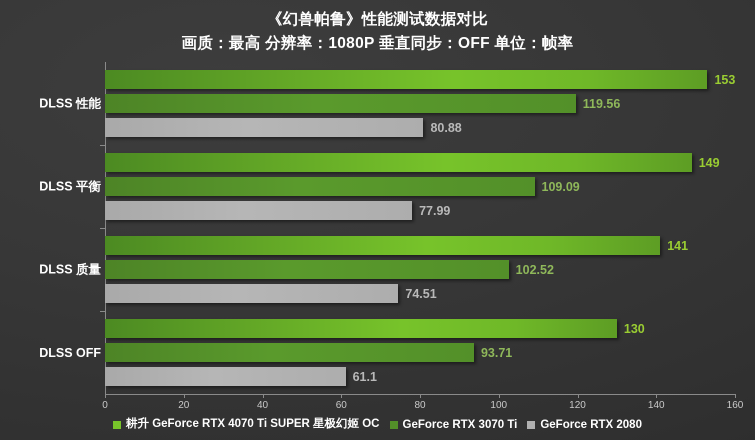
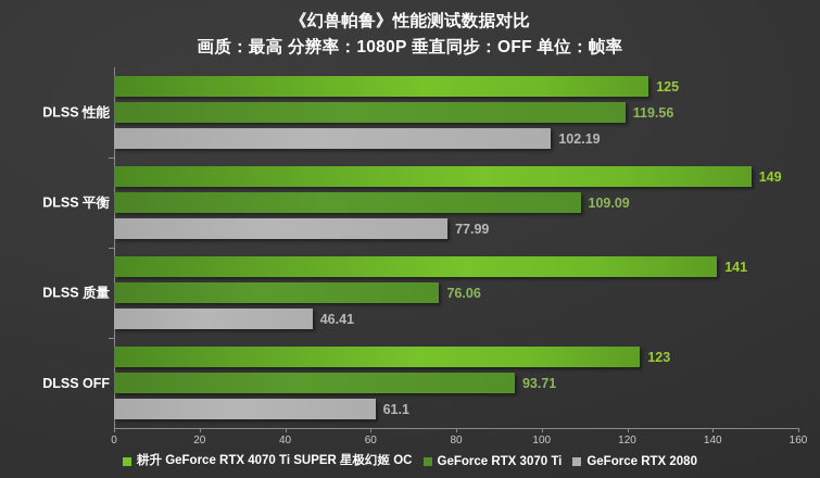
耕升 GeForce RTX 4070 Ti SUPER 星极幻姬 OC/DLSS 性能: 153 -> 125
GeForce RTX 2080/DLSS 性能: 80.88 -> 102.19
GeForce RTX 3070 Ti/DLSS 质量: 102.52 -> 76.06
GeForce RTX 2080/DLSS 质量: 74.51 -> 46.41
耕升 GeForce RTX 4070 Ti SUPER 星极幻姬 OC/DLSS OFF: 130 -> 123
